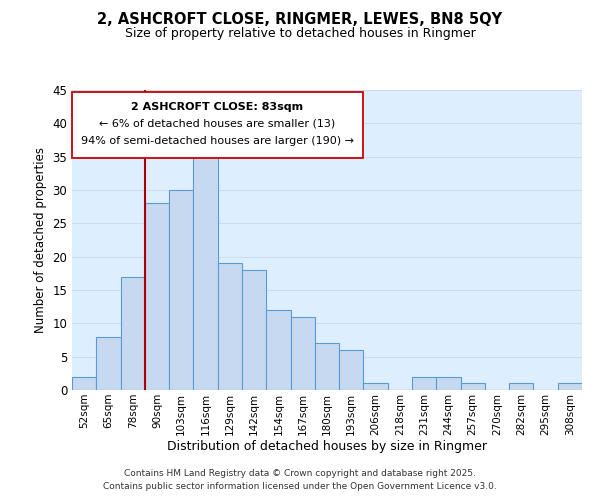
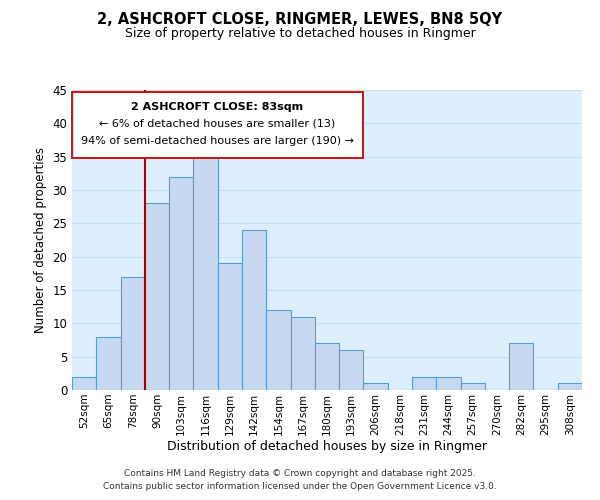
103sqm: 30 -> 32
142sqm: 18 -> 24
282sqm: 1 -> 7
